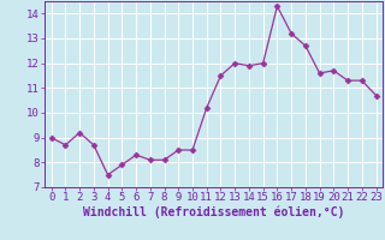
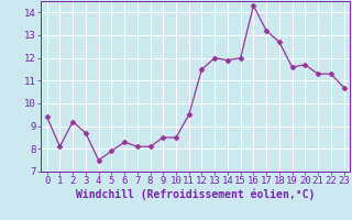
0: 9.0 -> 9.4
1: 8.7 -> 8.1
11: 10.2 -> 9.5
